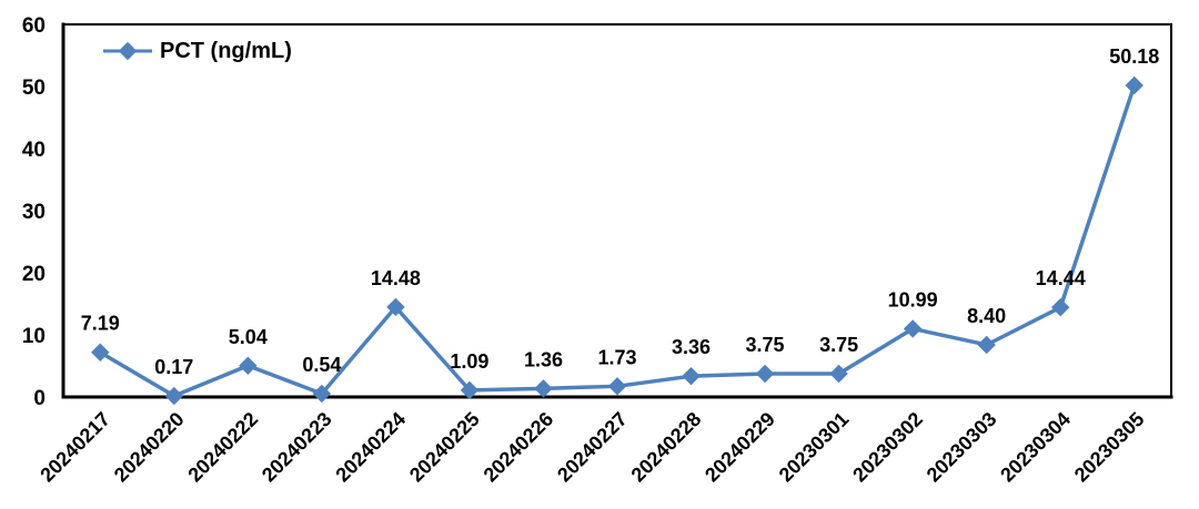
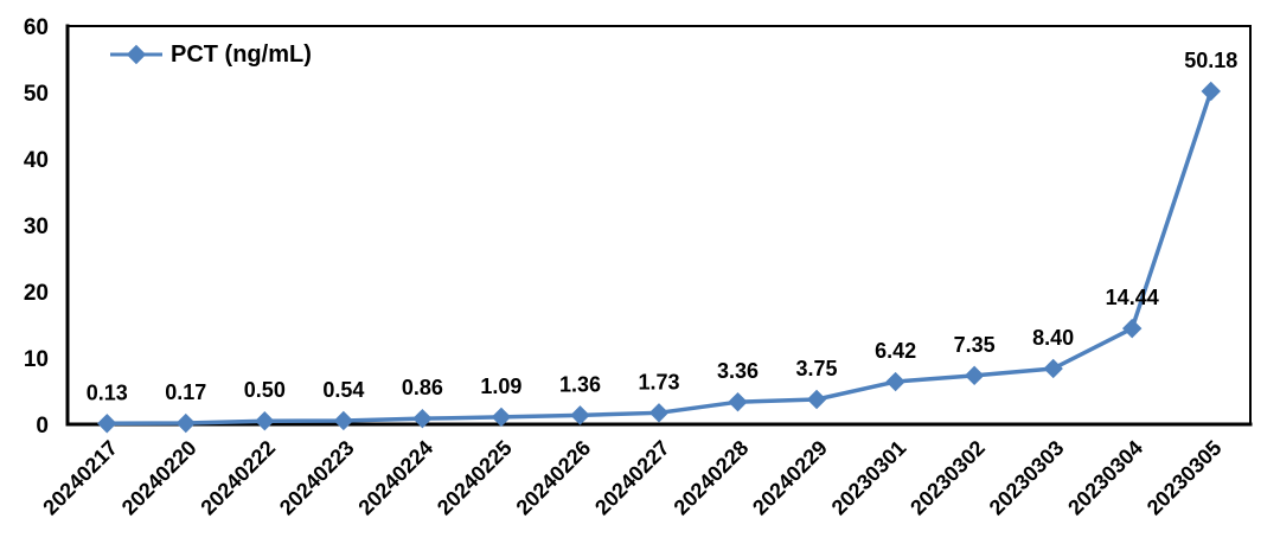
20240217: 7.19 -> 0.13
20240222: 5.04 -> 0.50
20240224: 14.48 -> 0.86
20230301: 3.75 -> 6.42
20230302: 10.99 -> 7.35
